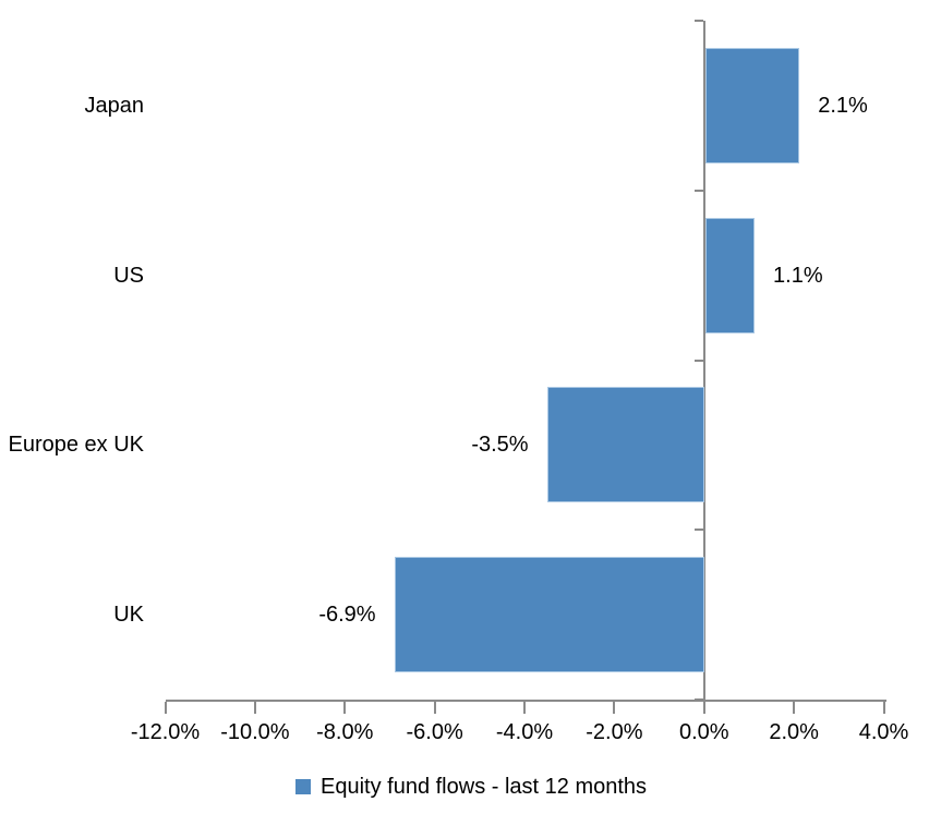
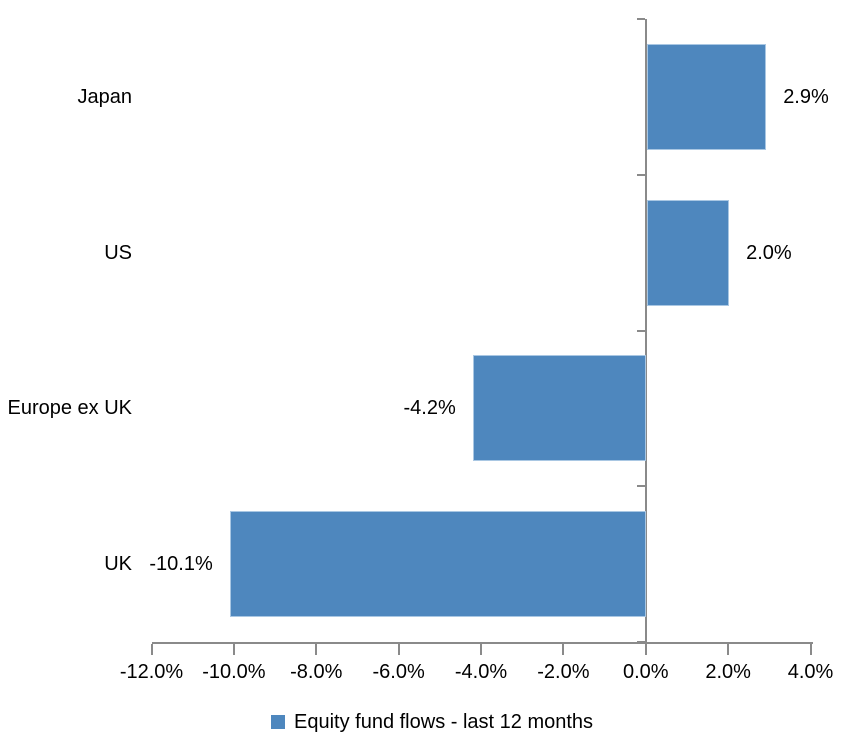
Japan: 2.1% -> 2.9%
US: 1.1% -> 2.0%
Europe ex UK: -3.5% -> -4.2%
UK: -6.9% -> -10.1%
